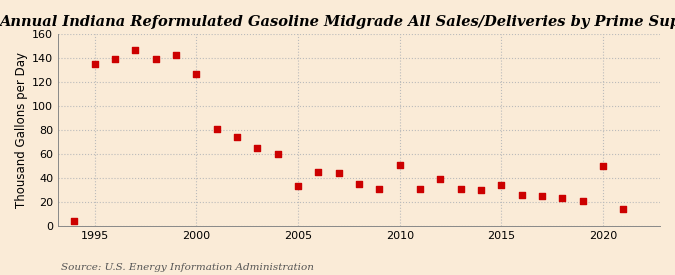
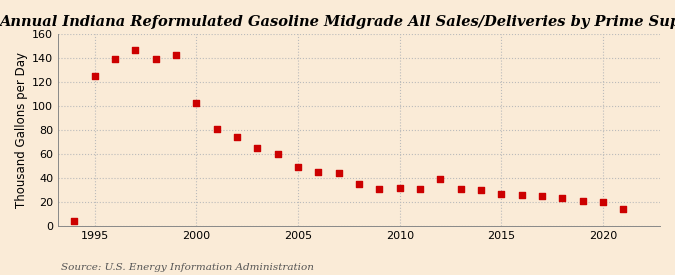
1995: 135 -> 125
2000: 127 -> 103
2005: 33 -> 49
2010: 51 -> 32
2015: 34 -> 27
2020: 50 -> 20
